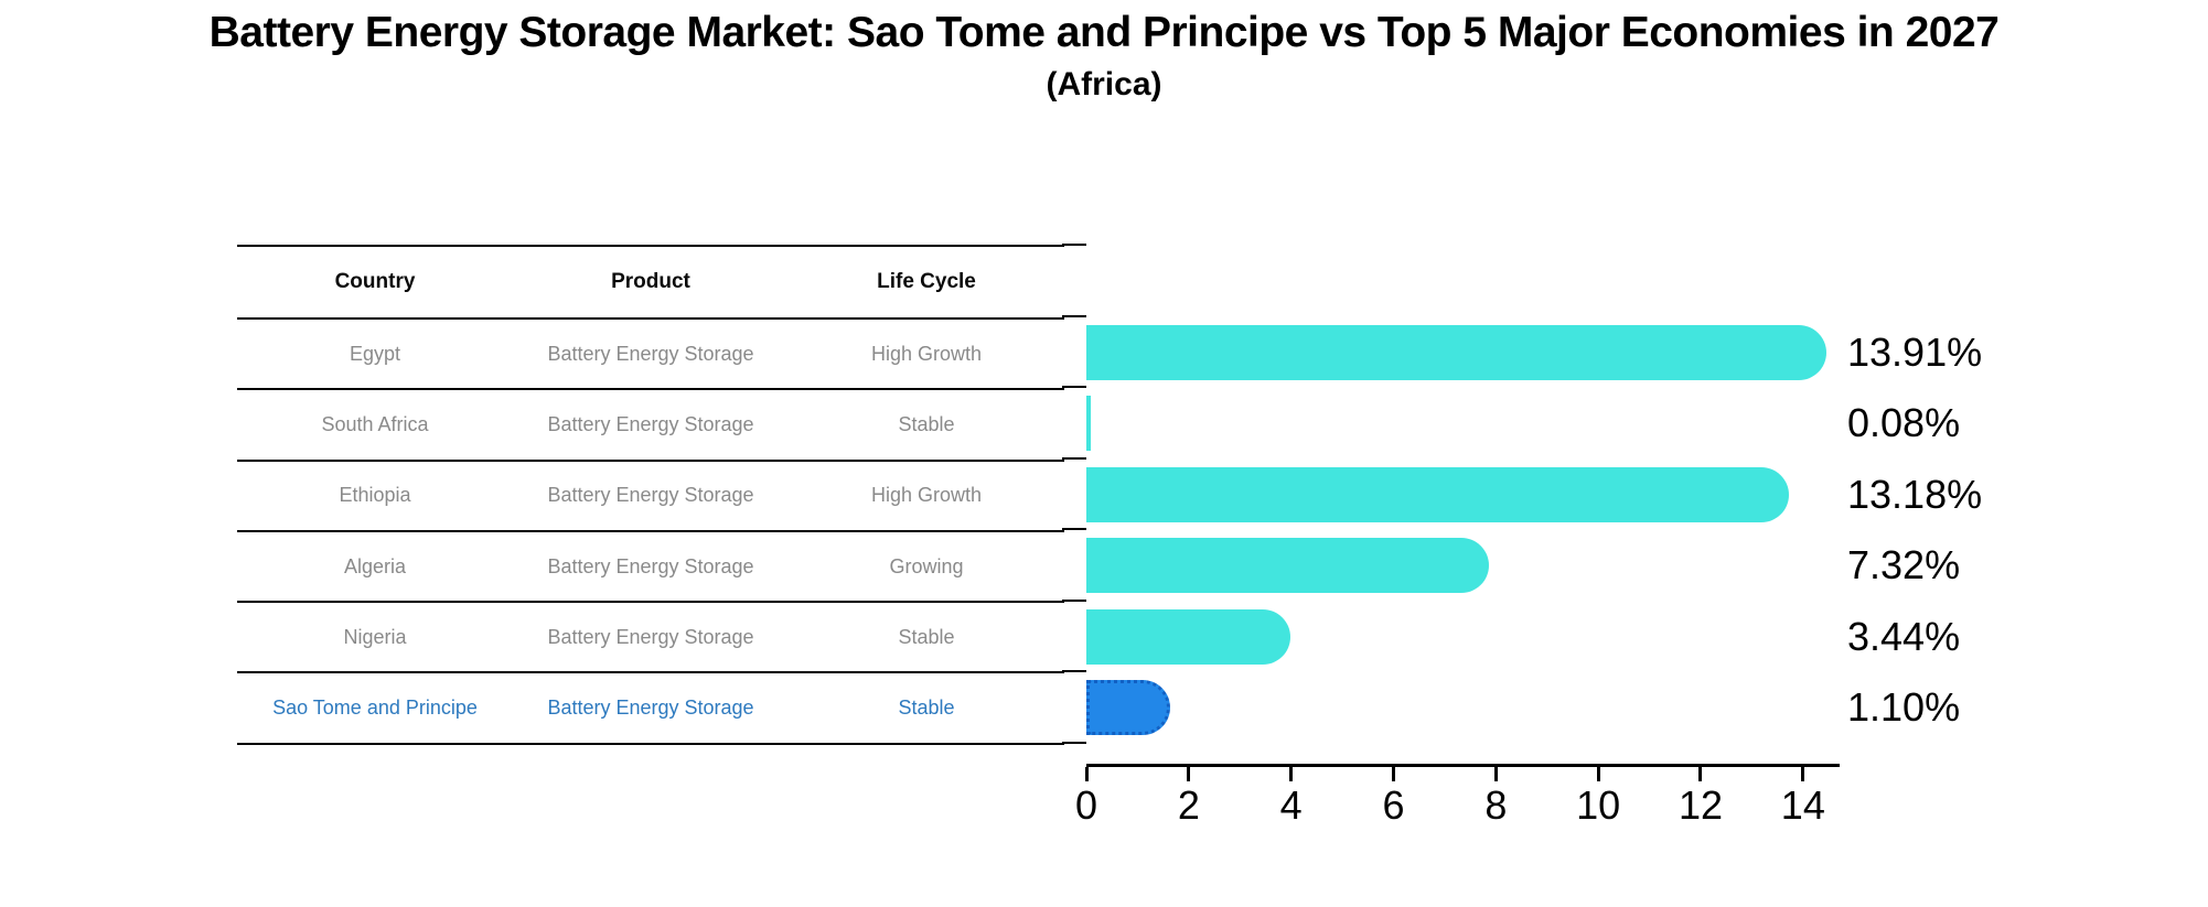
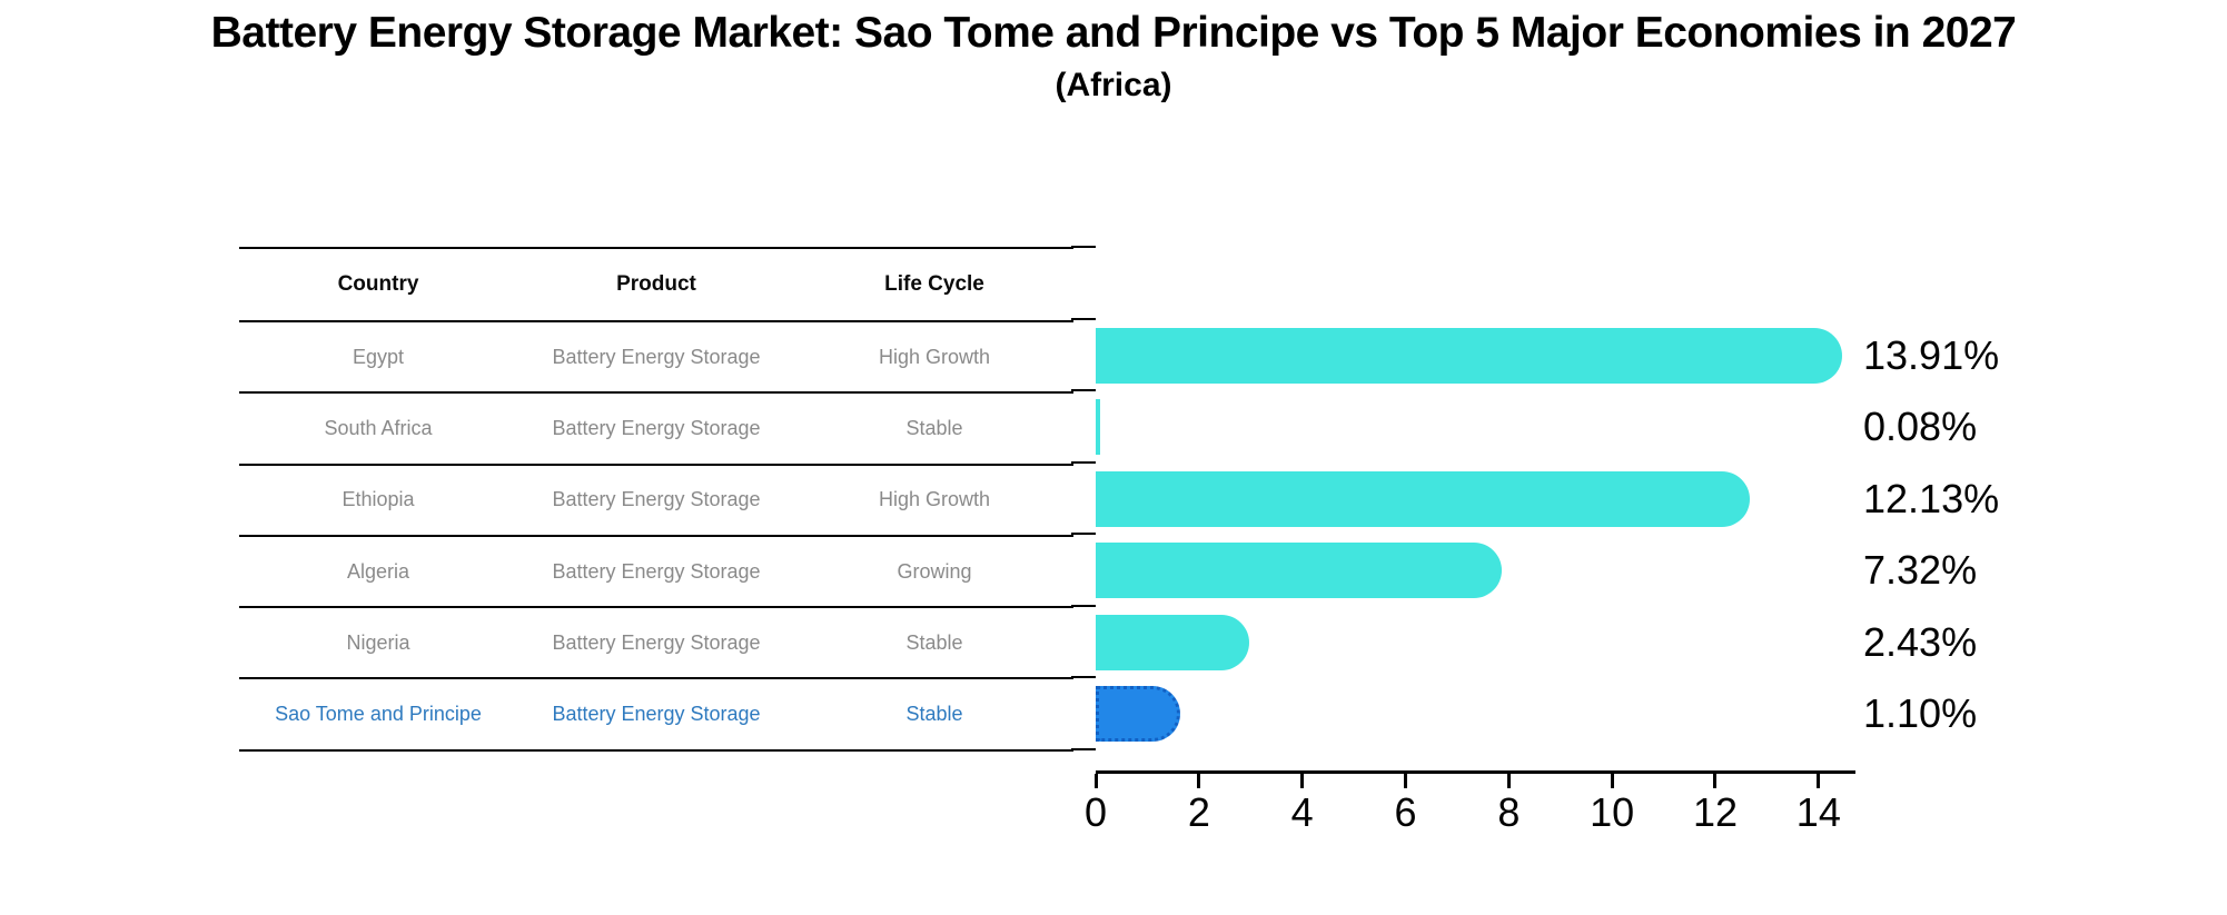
Ethiopia: 13.18% -> 12.13%
Nigeria: 3.44% -> 2.43%
